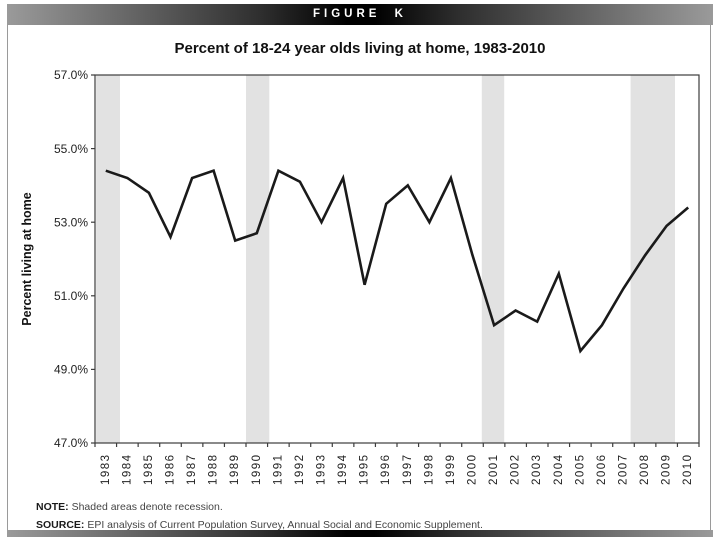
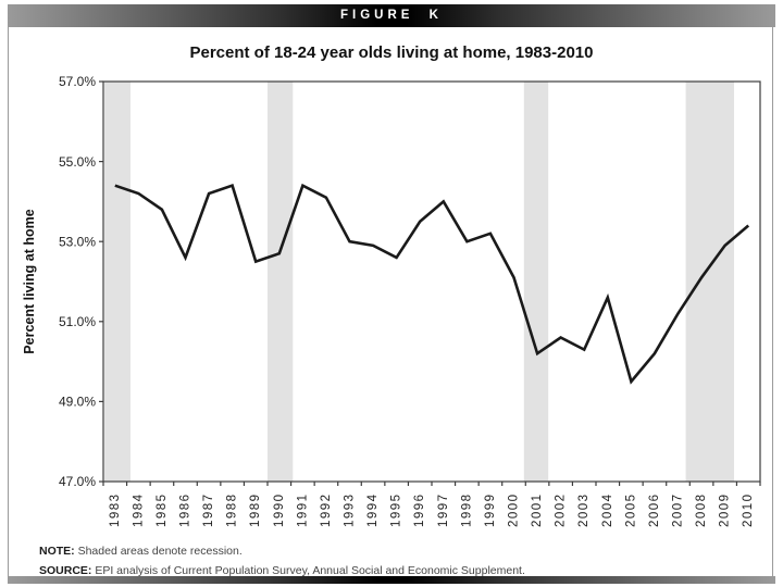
1994: 54.2% -> 52.9%
1995: 51.3% -> 52.6%
1999: 54.2% -> 53.2%
